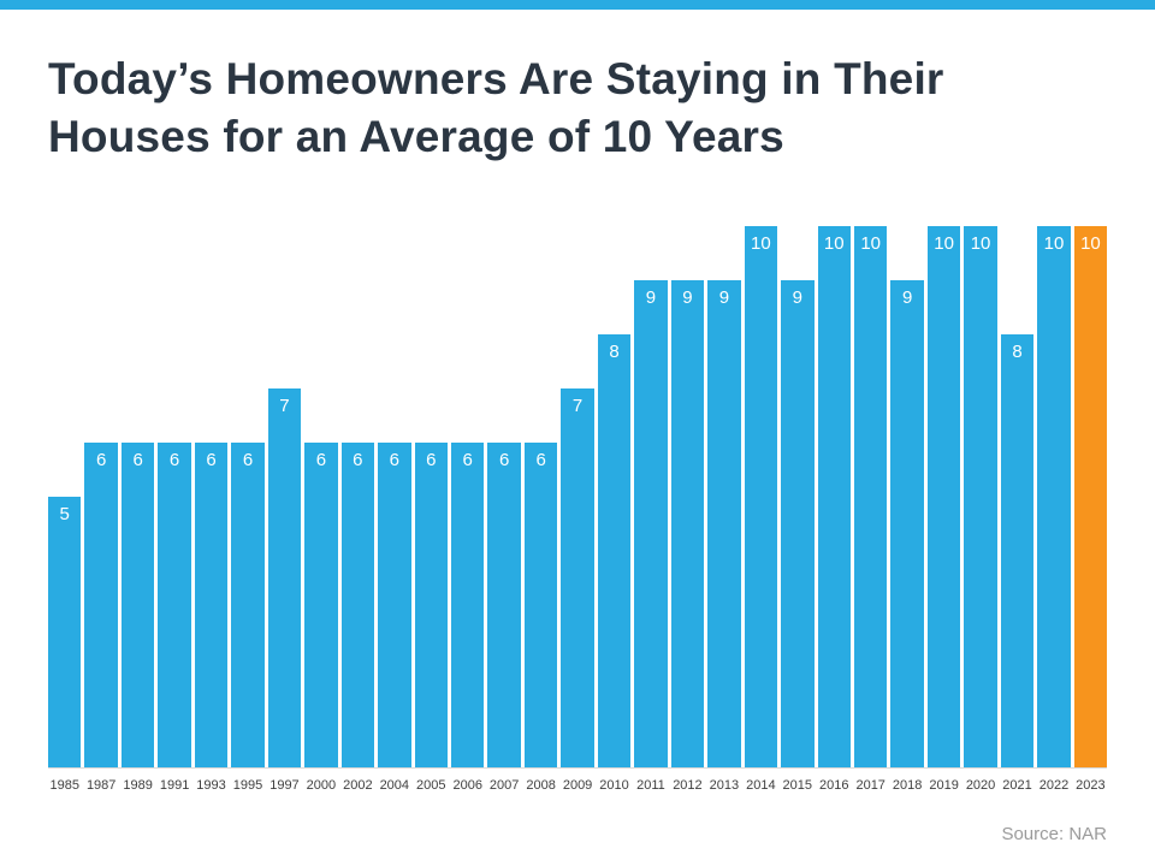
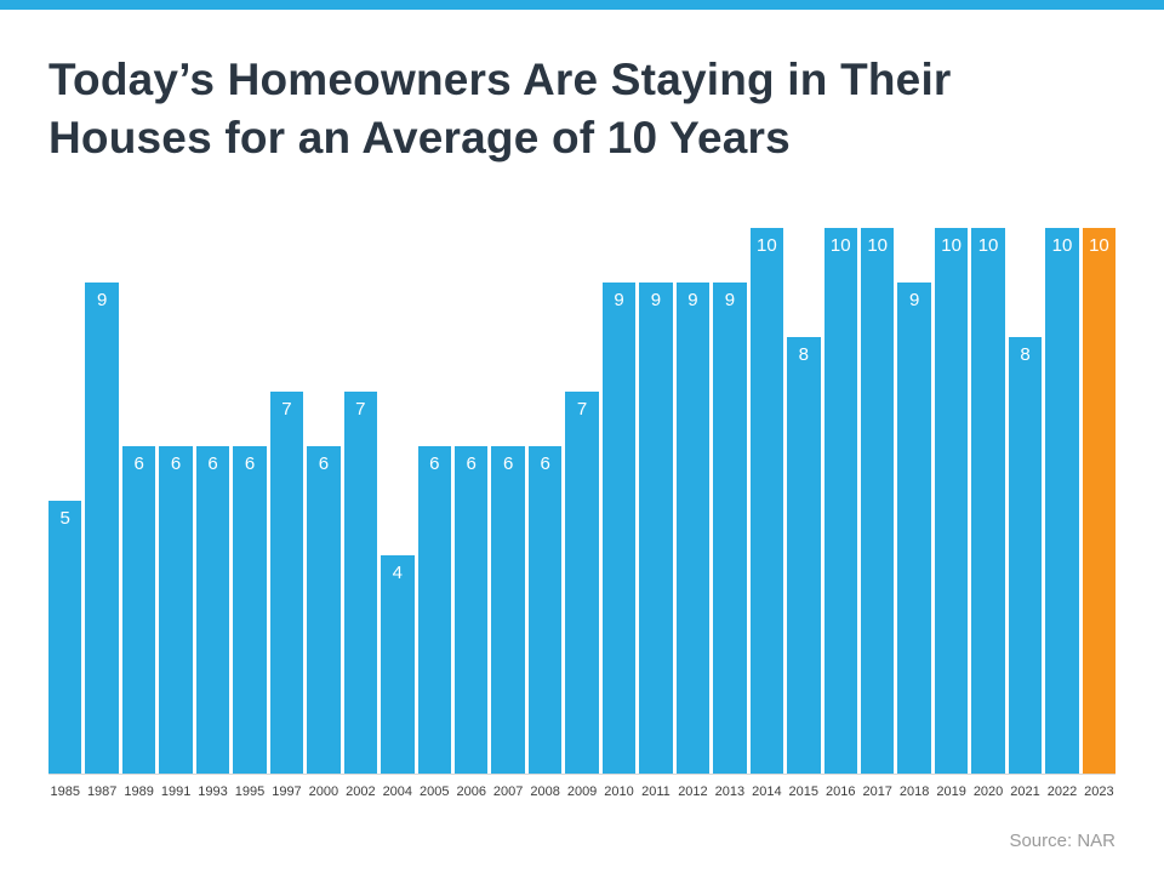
1987: 6 -> 9
2002: 6 -> 7
2004: 6 -> 4
2010: 8 -> 9
2015: 9 -> 8
